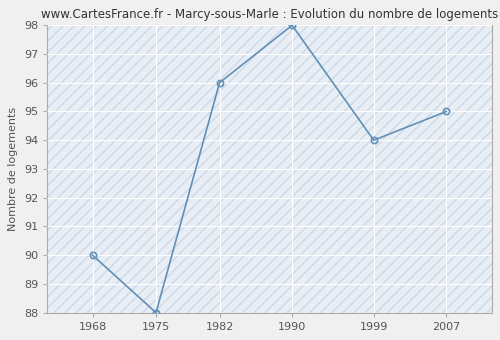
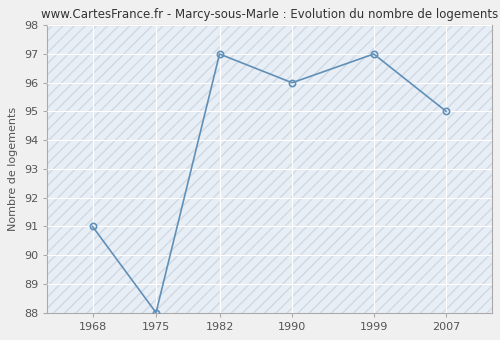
1968: 90 -> 91
1982: 96 -> 97
1990: 98 -> 96
1999: 94 -> 97
